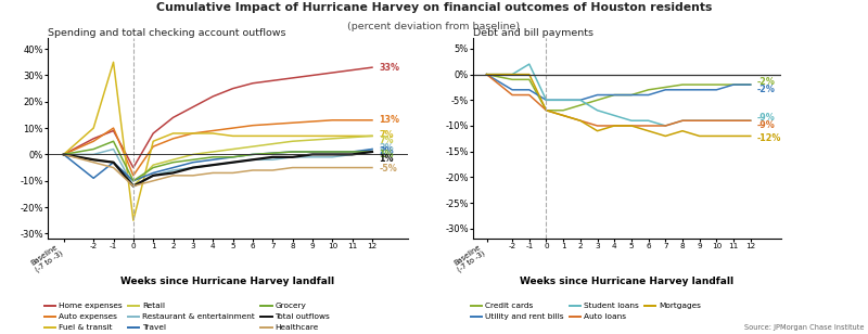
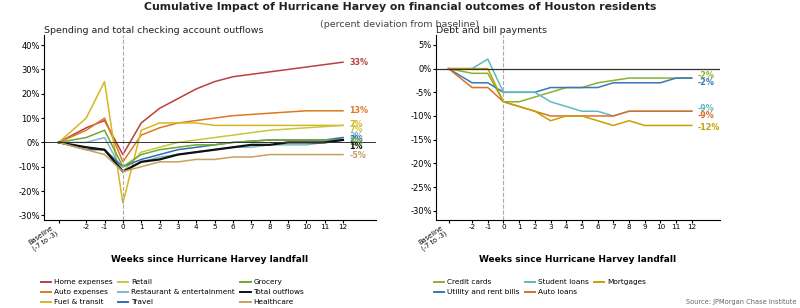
Spending and total checking account outflows/Travel/-2: -9.0% -> -3.0%
Spending and total checking account outflows/Fuel & transit/-1: 35% -> 25%
